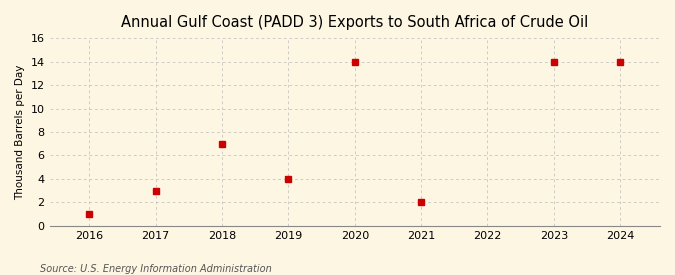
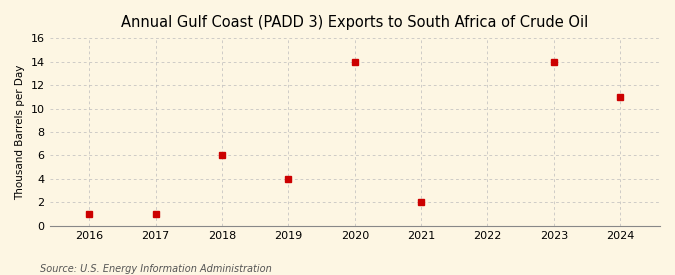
2017: 3 -> 1
2018: 7 -> 6
2024: 14 -> 11
